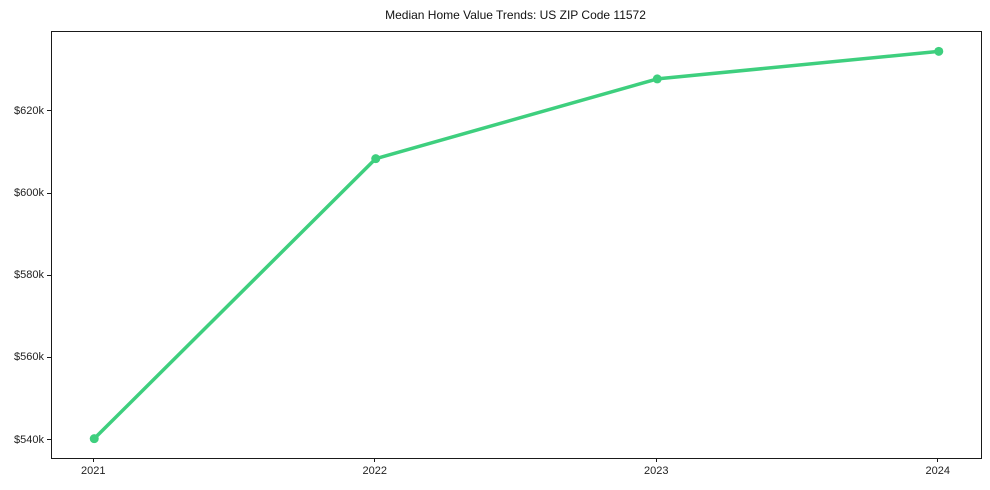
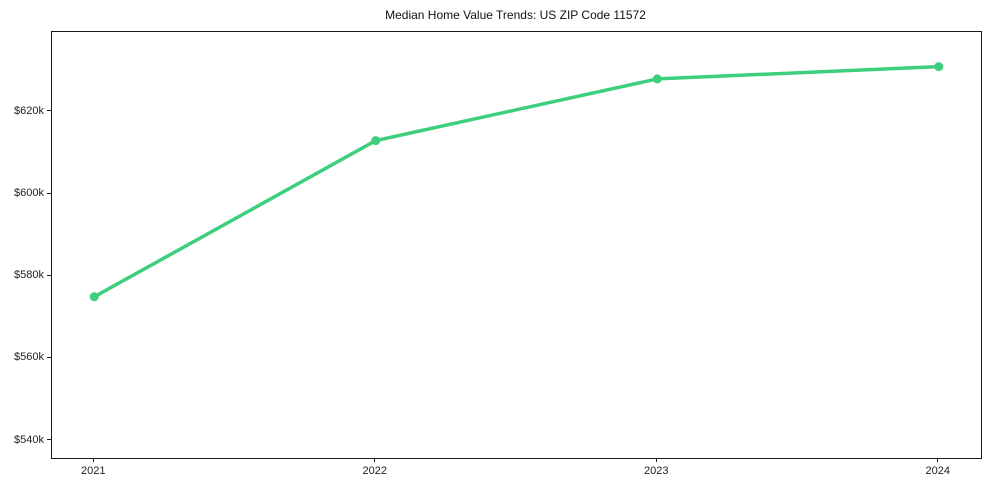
2021: $540k -> $575k
2022: $609k -> $613k
2024: $635k -> $631k
